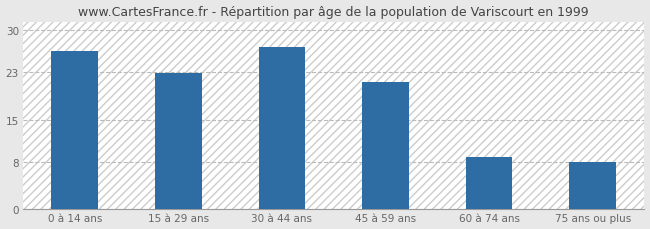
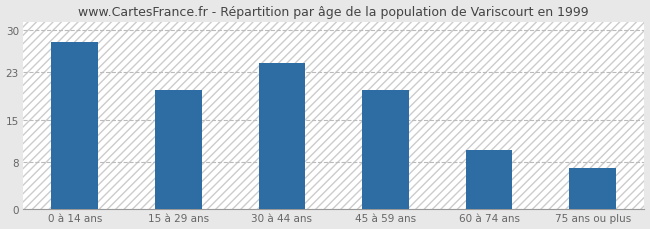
0 à 14 ans: 26.6 -> 28.0
15 à 29 ans: 22.8 -> 20.0
30 à 44 ans: 27.2 -> 24.5
45 à 59 ans: 21.4 -> 20.0
60 à 74 ans: 8.8 -> 10.0
75 ans ou plus: 8.0 -> 7.0
